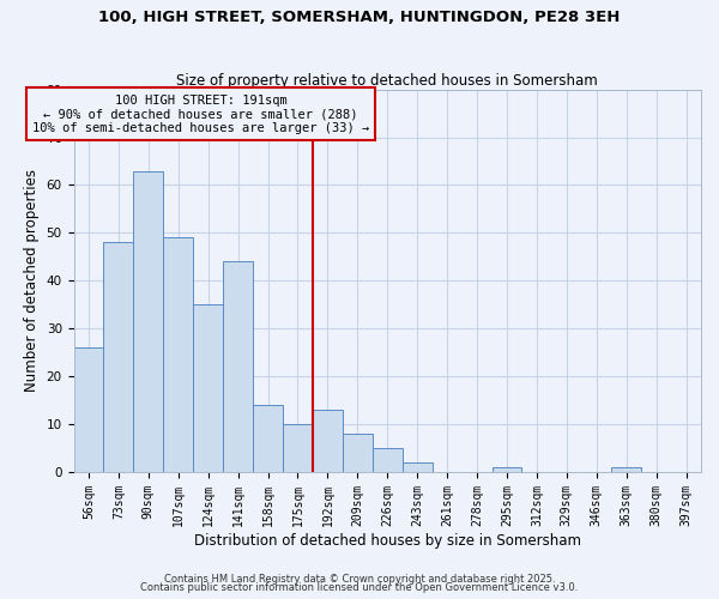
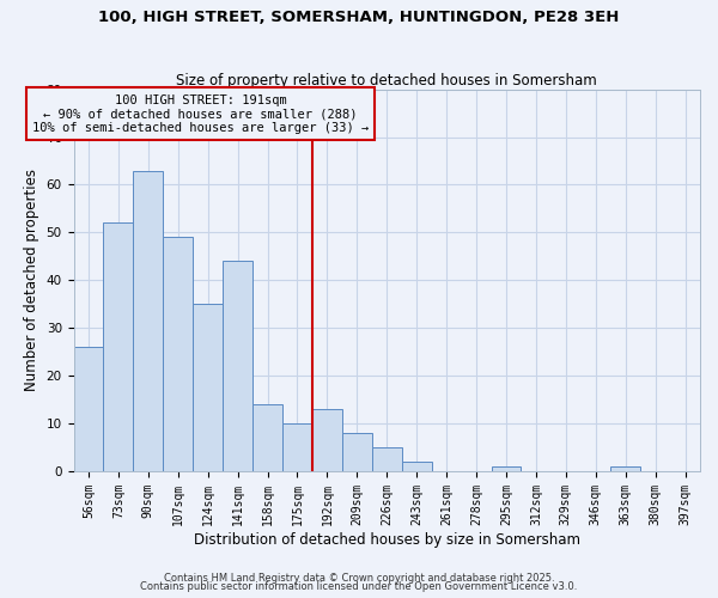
73sqm: 48 -> 52
